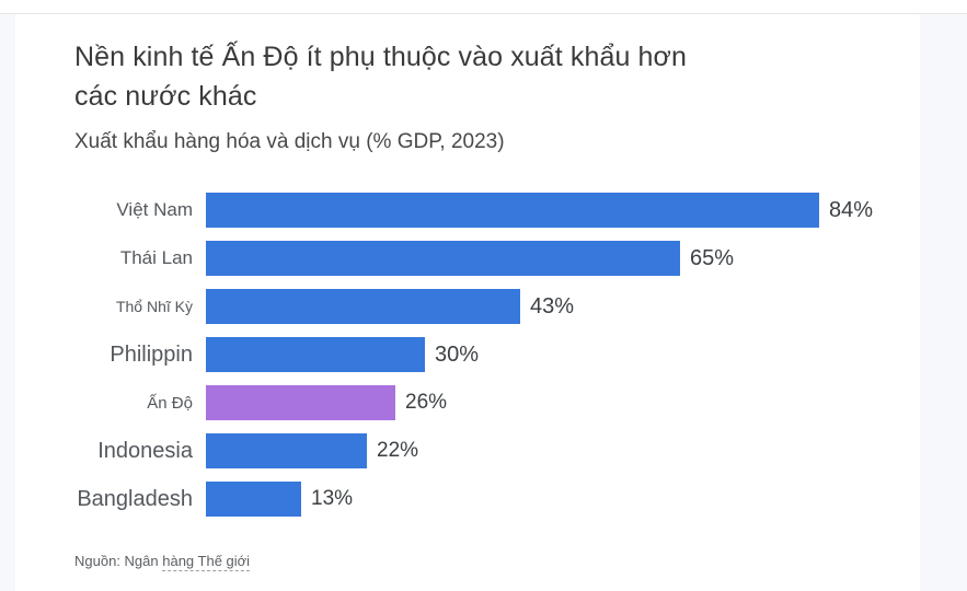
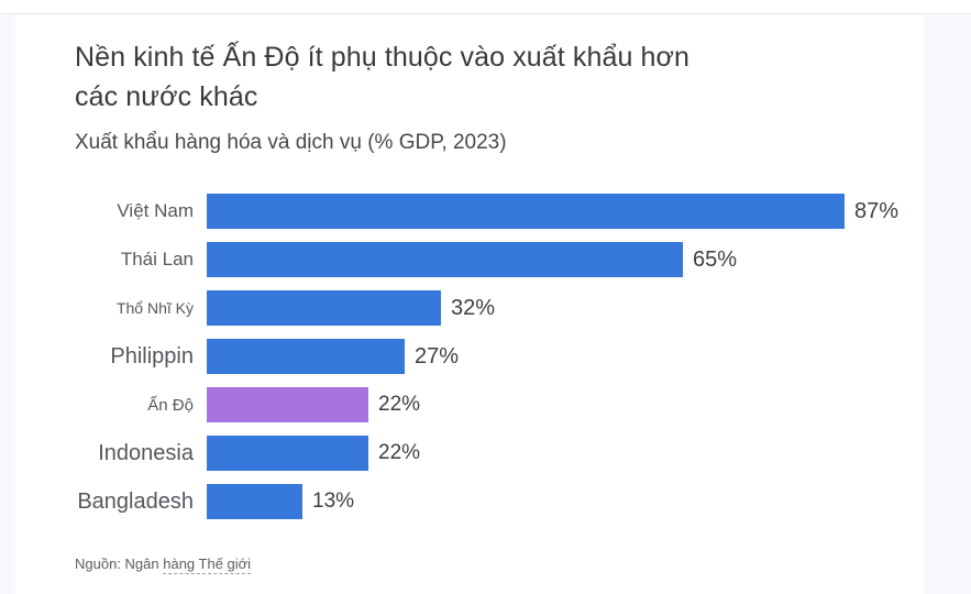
Việt Nam: 84% -> 87%
Thổ Nhĩ Kỳ: 43% -> 32%
Philippin: 30% -> 27%
Ấn Độ: 26% -> 22%
